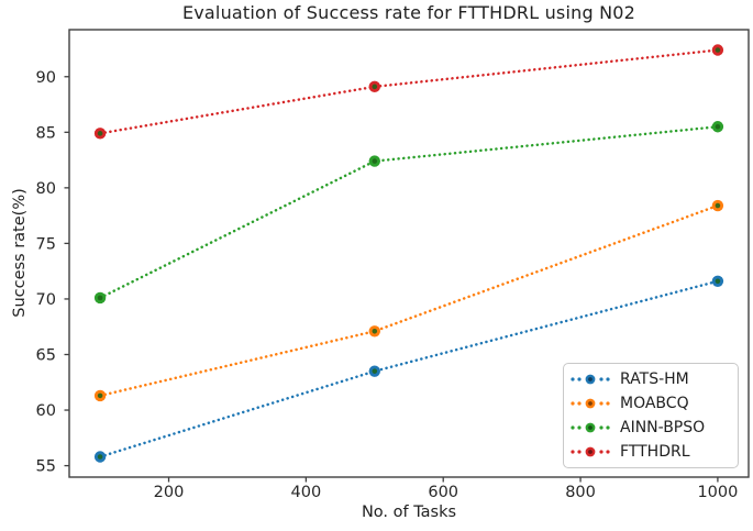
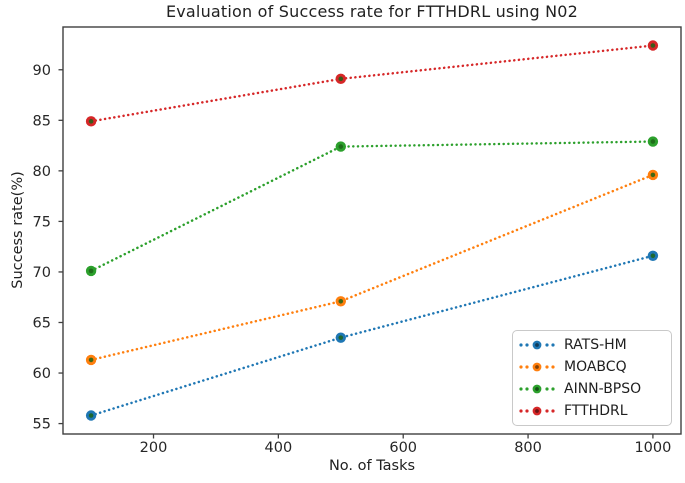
MOABCQ/1000: 78.4 -> 79.6
AINN-BPSO/1000: 85.5 -> 82.9
